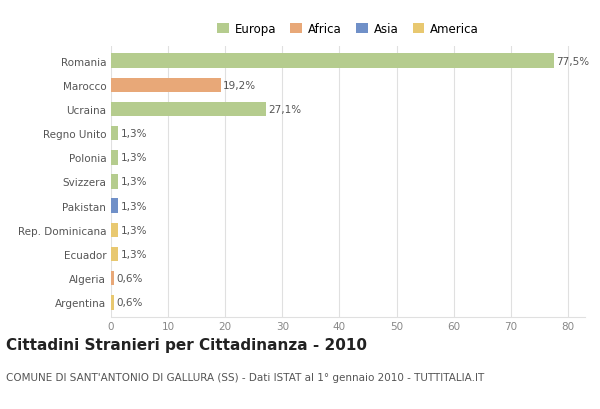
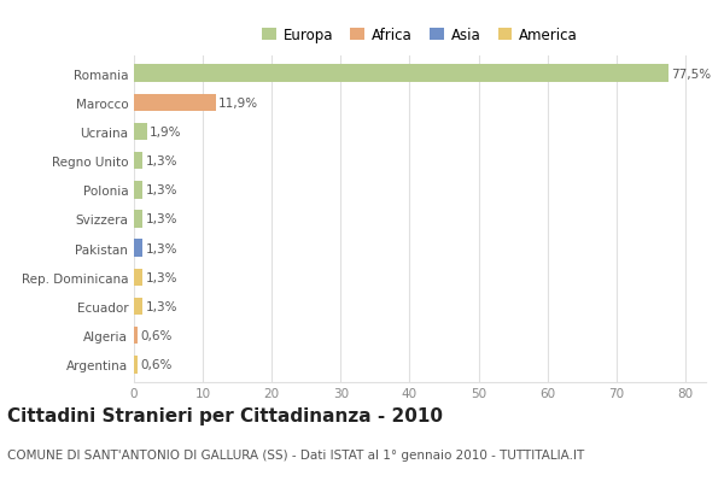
Marocco: 19,2% -> 11,9%
Ucraina: 27,1% -> 1,9%
